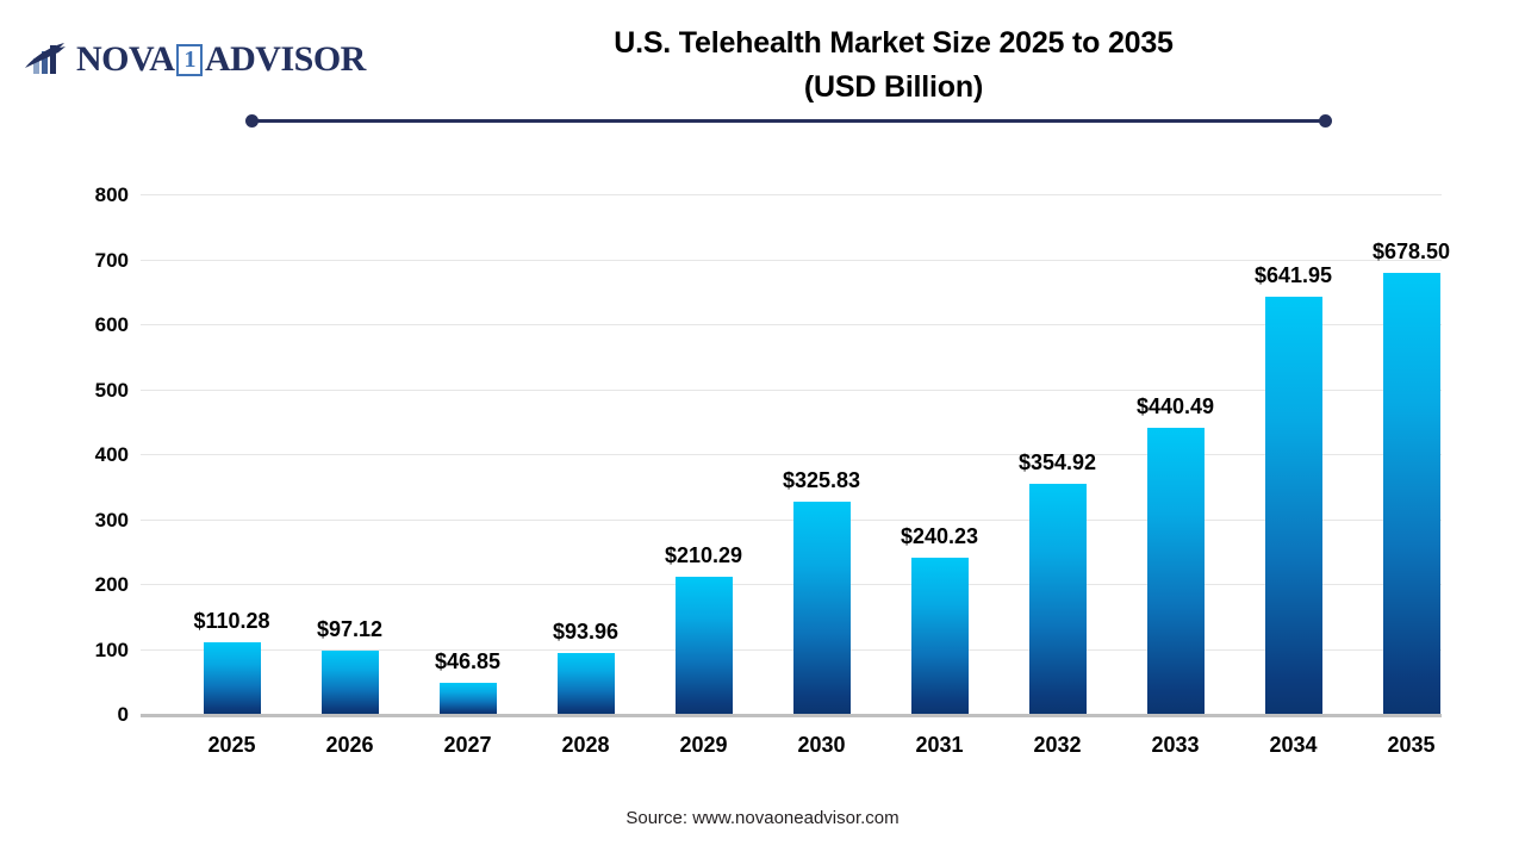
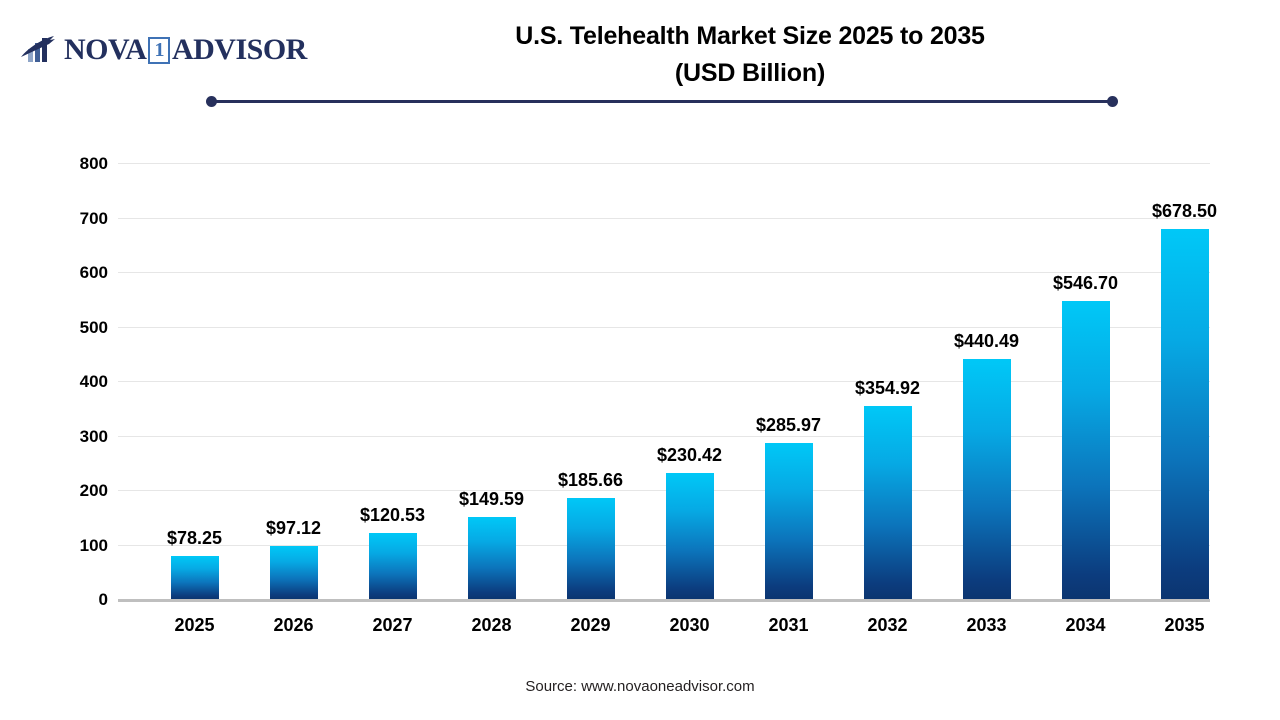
2025: $110.28 -> $78.25
2027: $46.85 -> $120.53
2028: $93.96 -> $149.59
2029: $210.29 -> $185.66
2030: $325.83 -> $230.42
2031: $240.23 -> $285.97
2034: $641.95 -> $546.70
